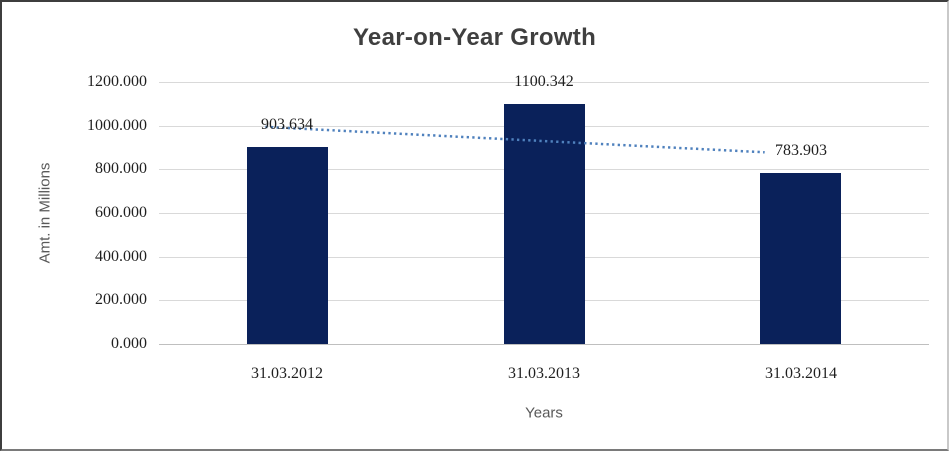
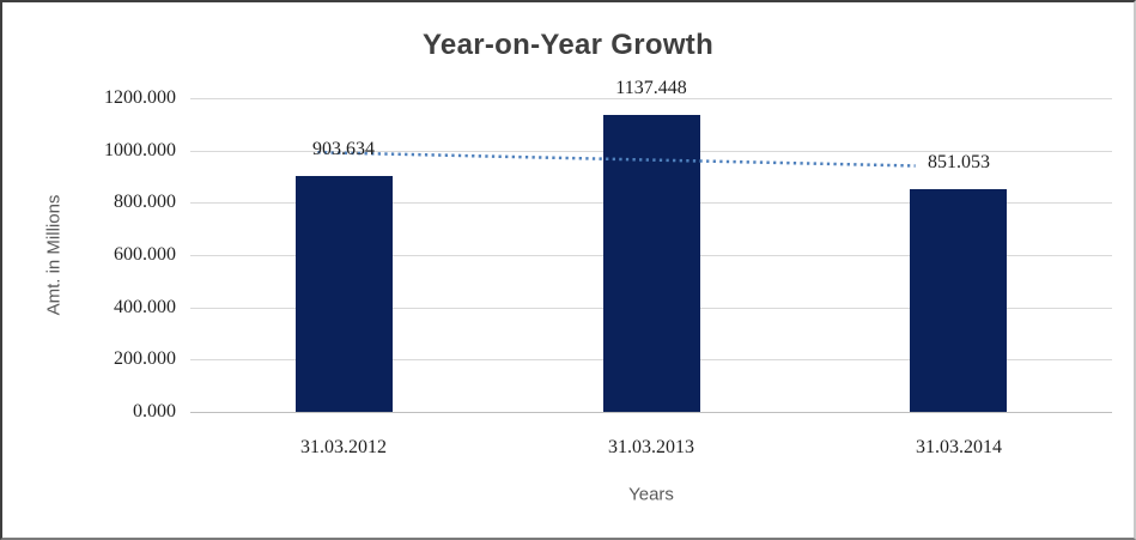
31.03.2013: 1100.342 -> 1137.448
31.03.2014: 783.903 -> 851.053
